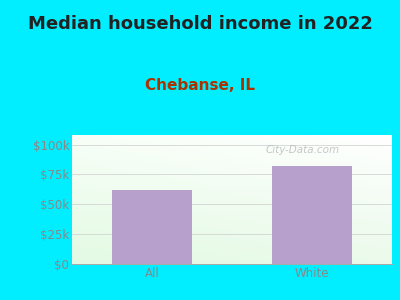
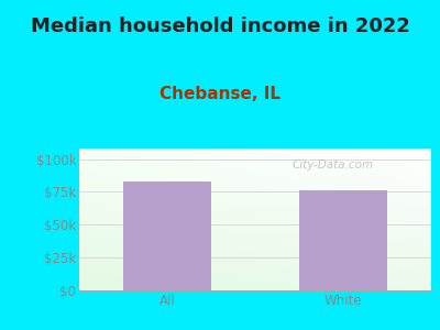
All: $62k -> $83k
White: $82k -> $76k
